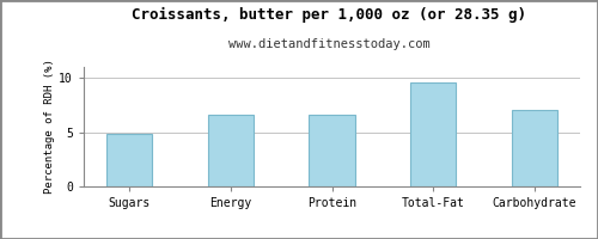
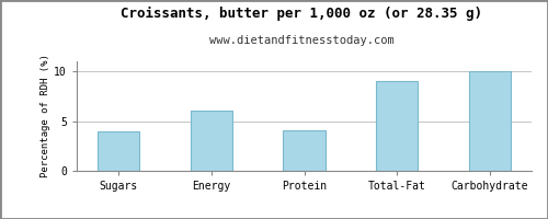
Sugars: 4.8 -> 4.0
Energy: 6.6 -> 6.0
Protein: 6.6 -> 4.1
Total-Fat: 9.6 -> 9.0
Carbohydrate: 7.0 -> 10.0
